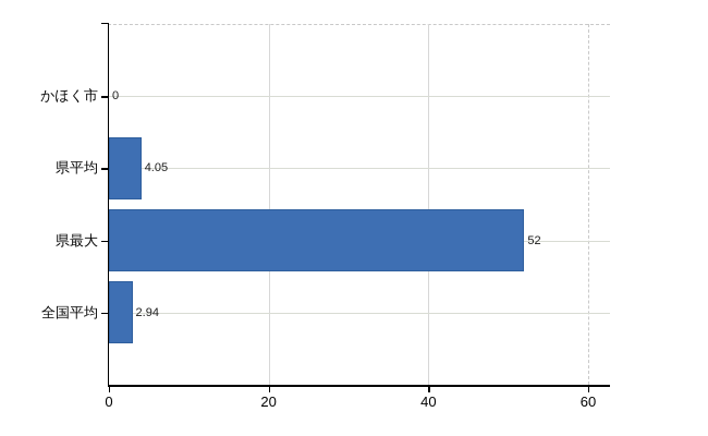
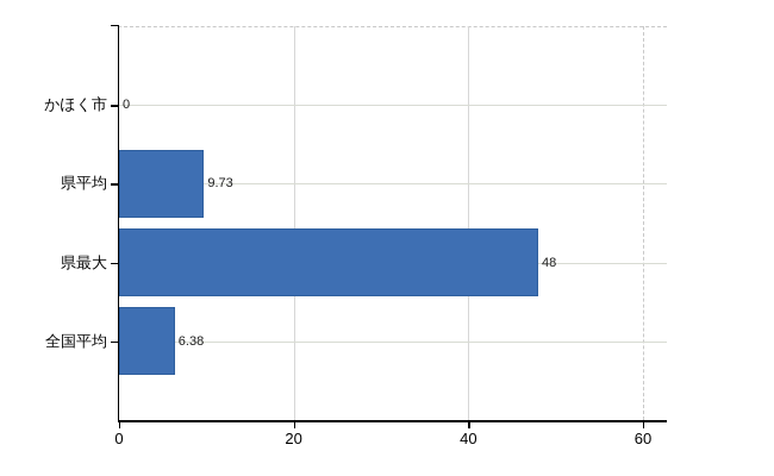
県平均: 4.05 -> 9.73
県最大: 52 -> 48
全国平均: 2.94 -> 6.38
